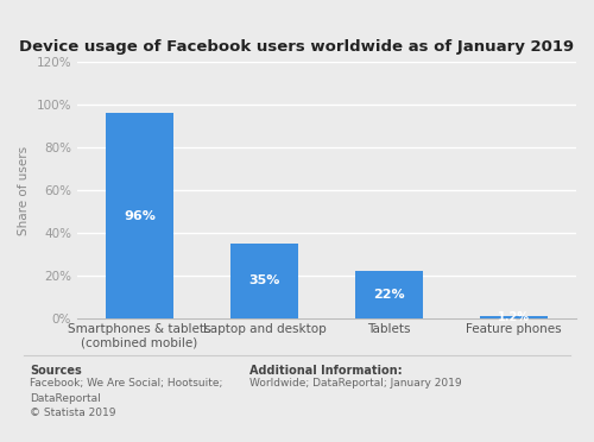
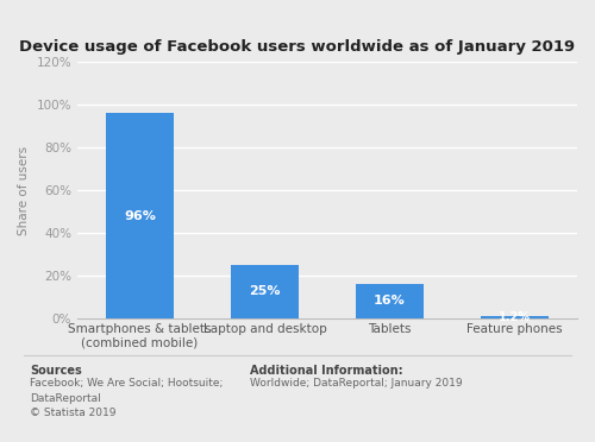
Laptop and desktop: 35% -> 25%
Tablets: 22% -> 16%
